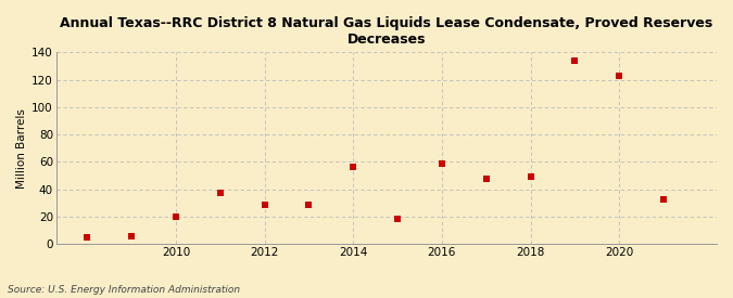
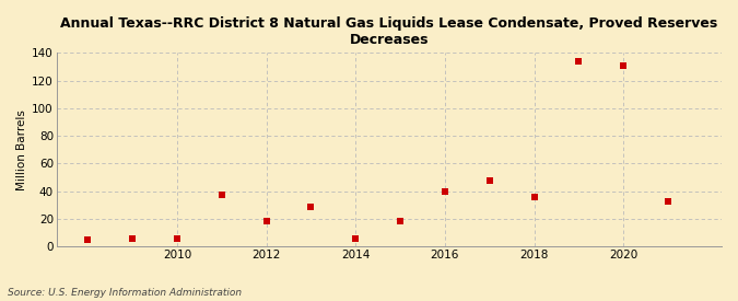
2010: 20 -> 6
2012: 29 -> 18
2014: 56 -> 6
2016: 59 -> 40
2018: 49 -> 36
2020: 123 -> 131
